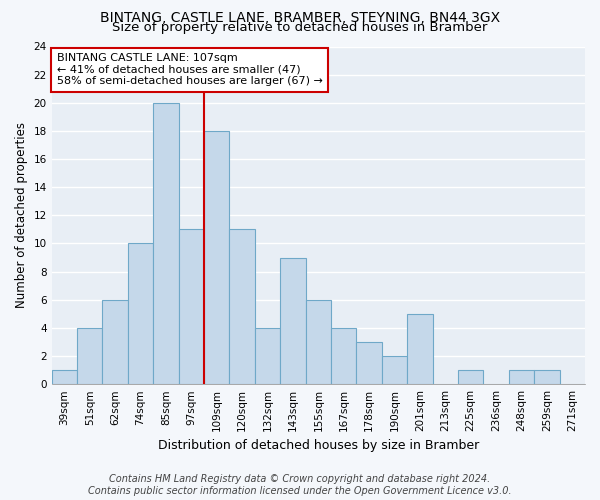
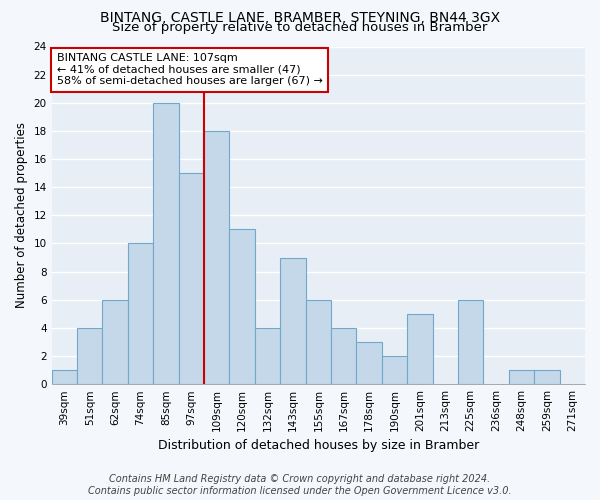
97sqm: 11 -> 15
225sqm: 1 -> 6
